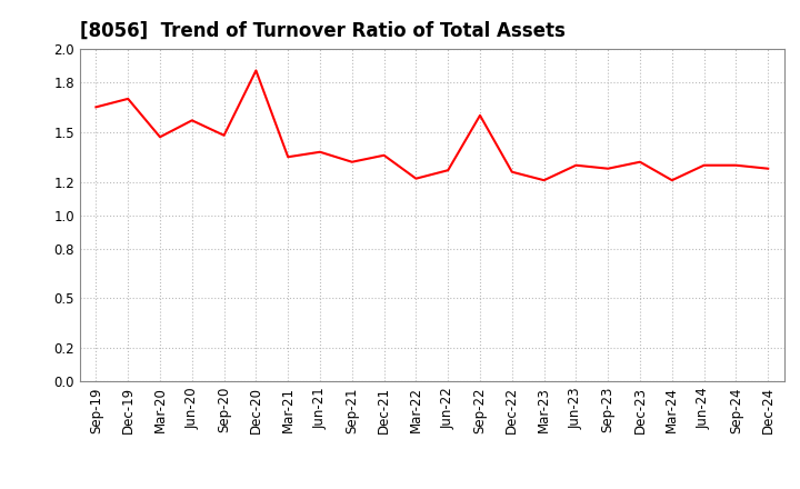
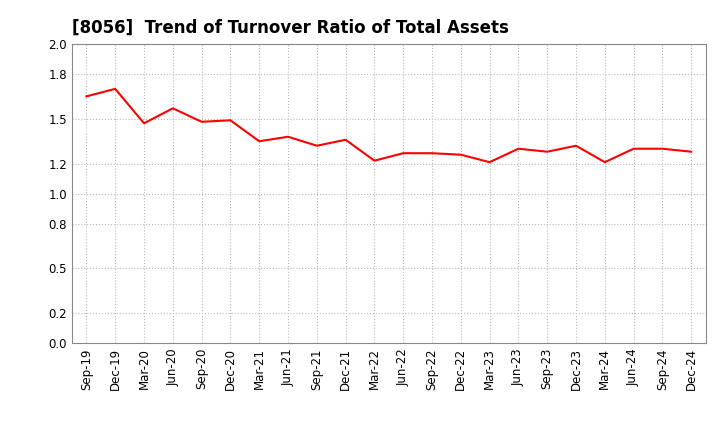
Dec-20: 1.87 -> 1.49
Sep-22: 1.60 -> 1.27
